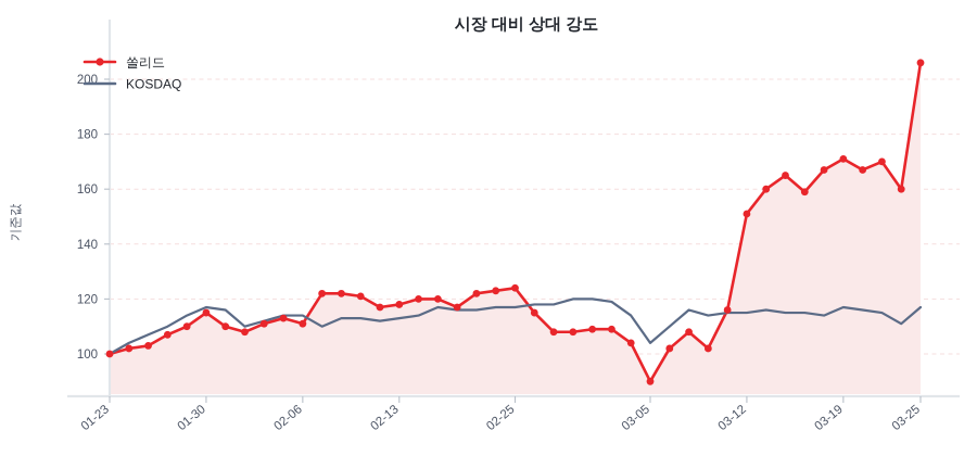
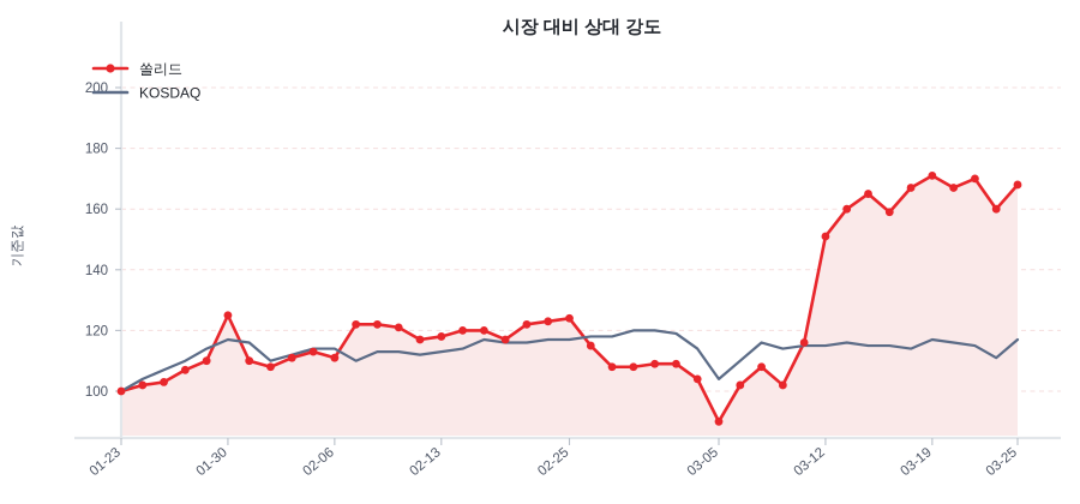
쏠리드/01-30: 115 -> 125
쏠리드/03-25: 206 -> 168
